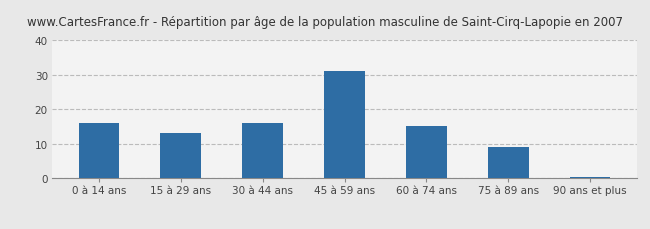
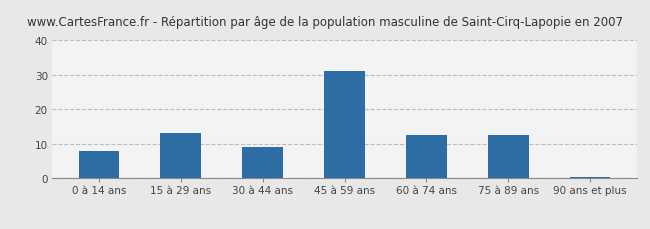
0 à 14 ans: 16.2 -> 8.0
30 à 44 ans: 16.2 -> 9.0
60 à 74 ans: 15.2 -> 12.5
75 à 89 ans: 9.2 -> 12.5
